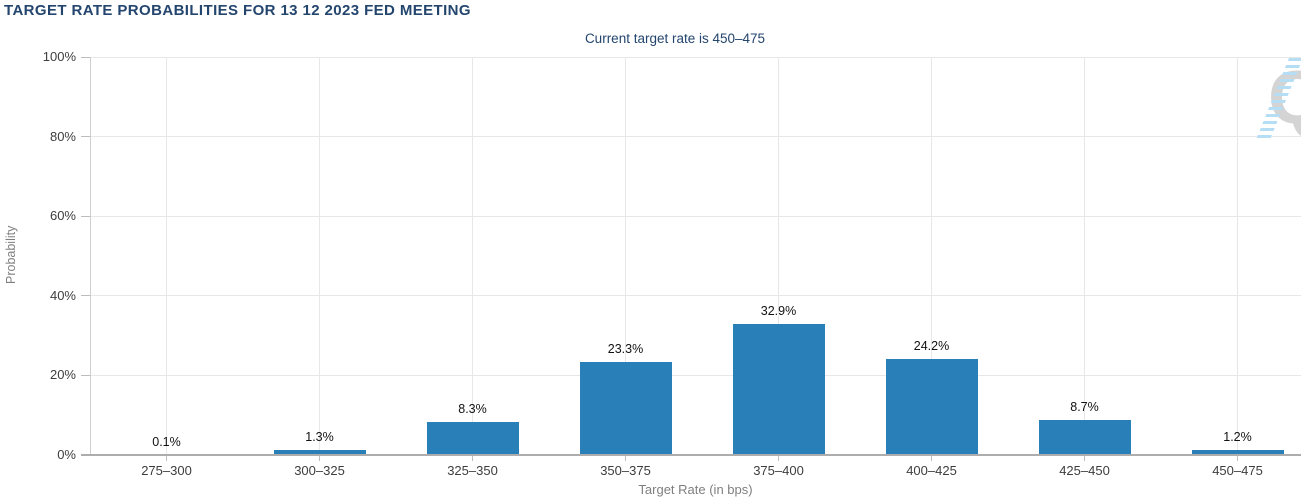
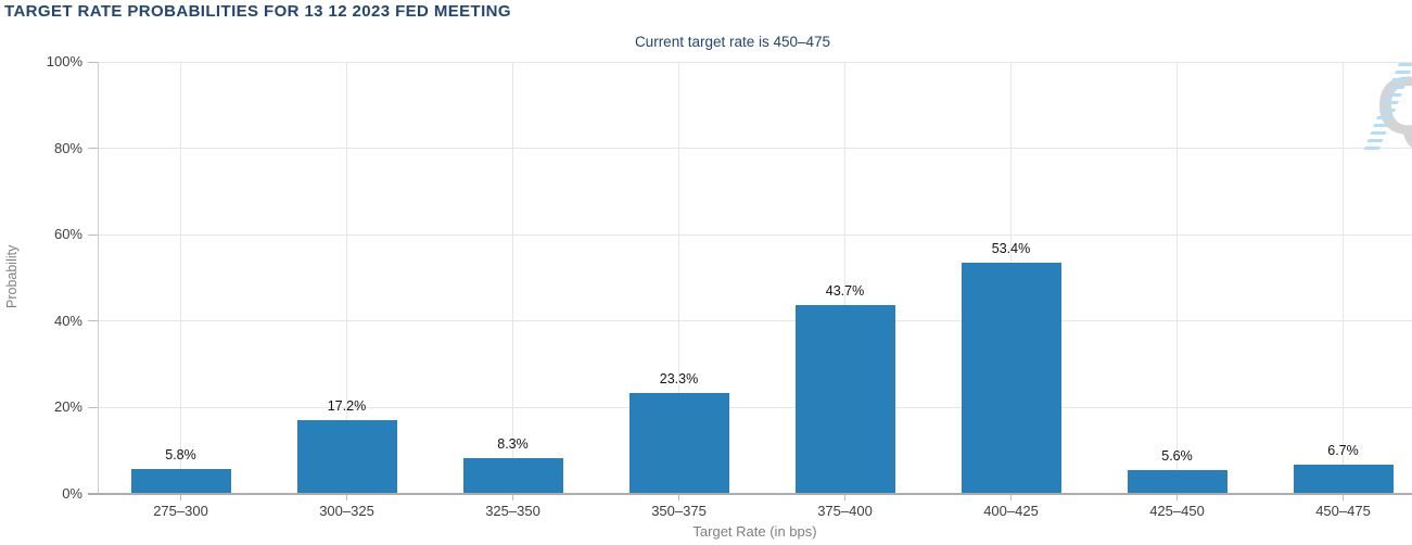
275–300: 0.1% -> 5.8%
300–325: 1.3% -> 17.2%
375–400: 32.9% -> 43.7%
400–425: 24.2% -> 53.4%
425–450: 8.7% -> 5.6%
450–475: 1.2% -> 6.7%
